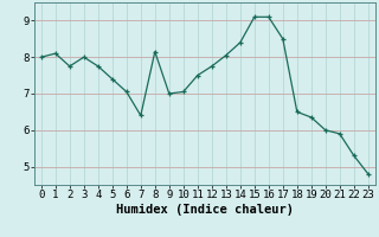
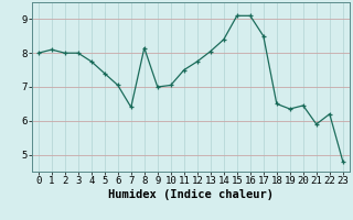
2: 7.75 -> 8.00
20: 6.00 -> 6.45
22: 5.30 -> 6.20
